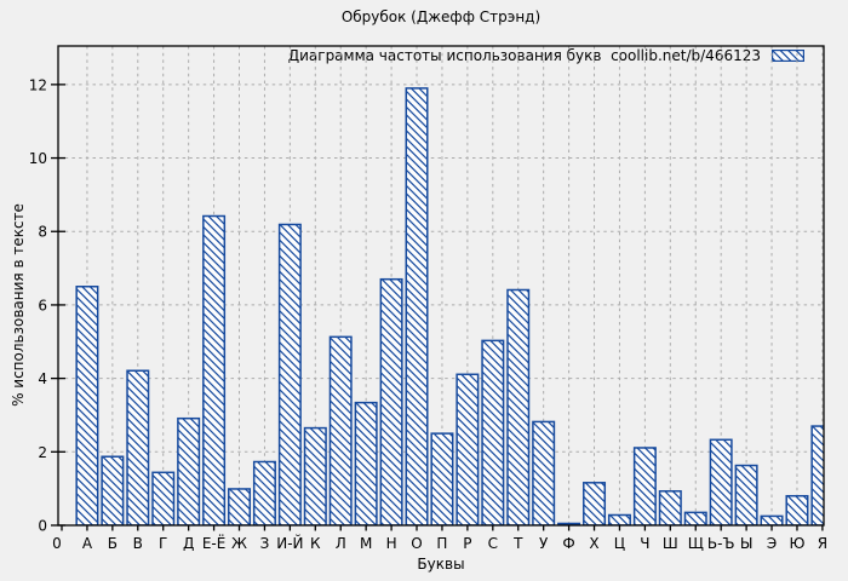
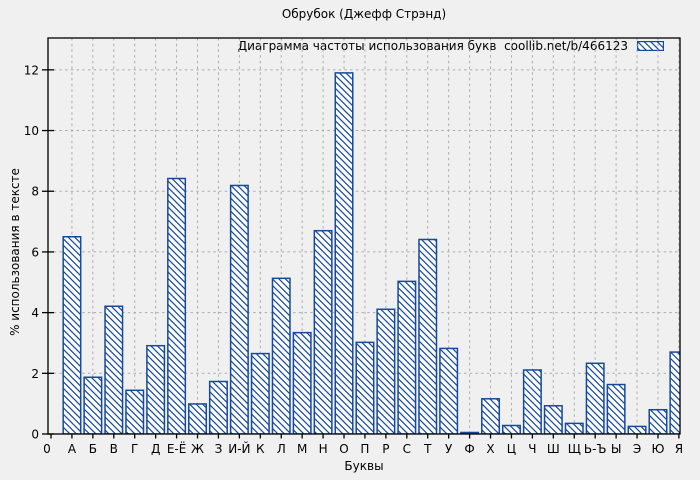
П: 2.5 -> 3.0
